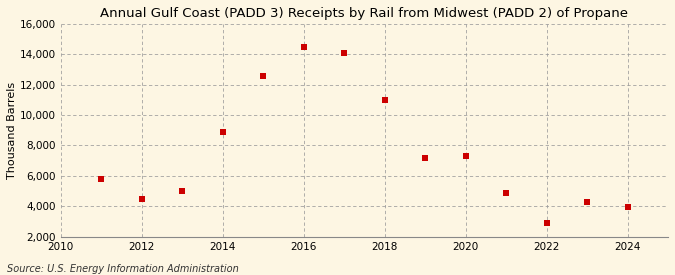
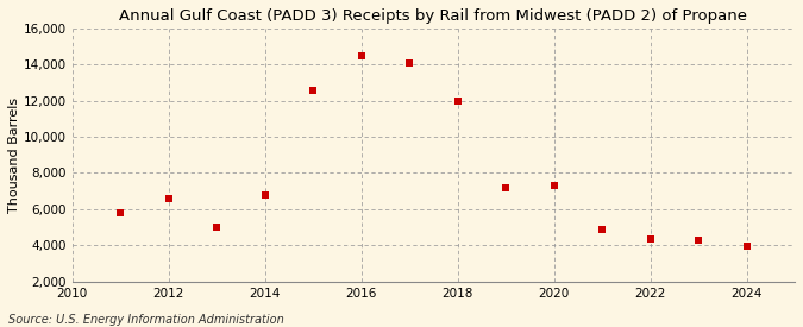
2012: 4,500 -> 6,600
2014: 8,900 -> 6,800
2018: 11,000 -> 12,000
2022: 2,900 -> 4,400
